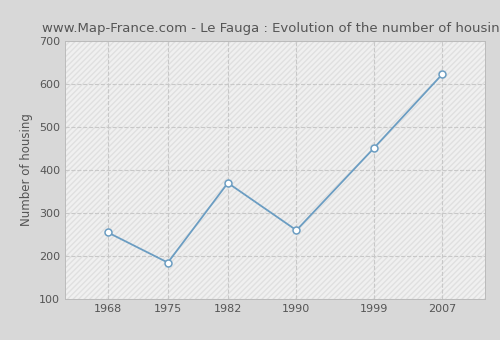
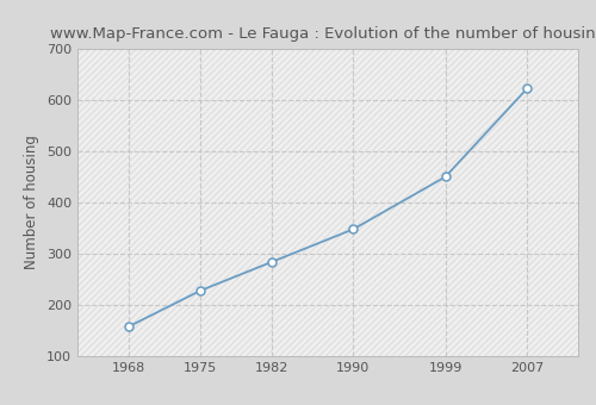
1968: 255 -> 158
1975: 185 -> 228
1982: 370 -> 284
1990: 260 -> 348
